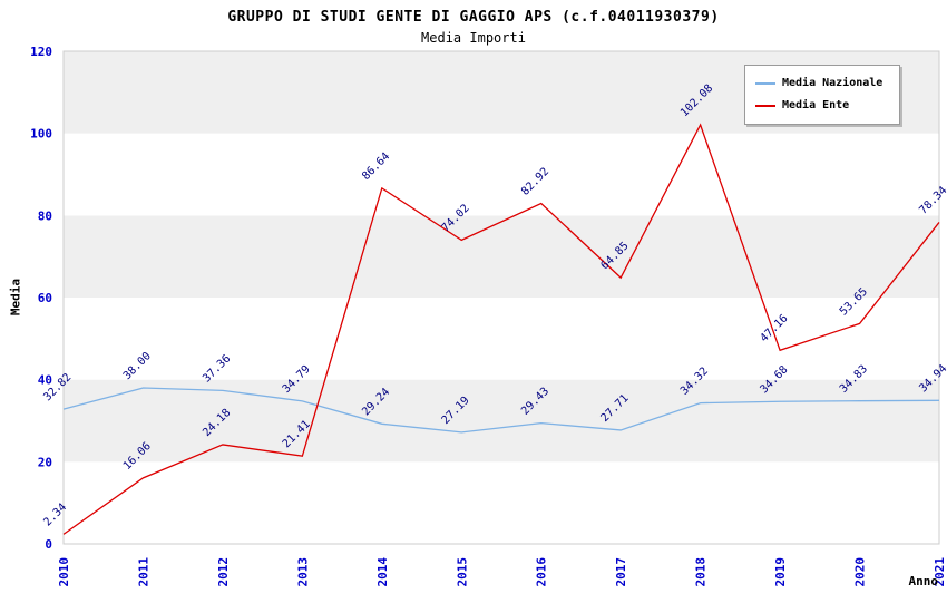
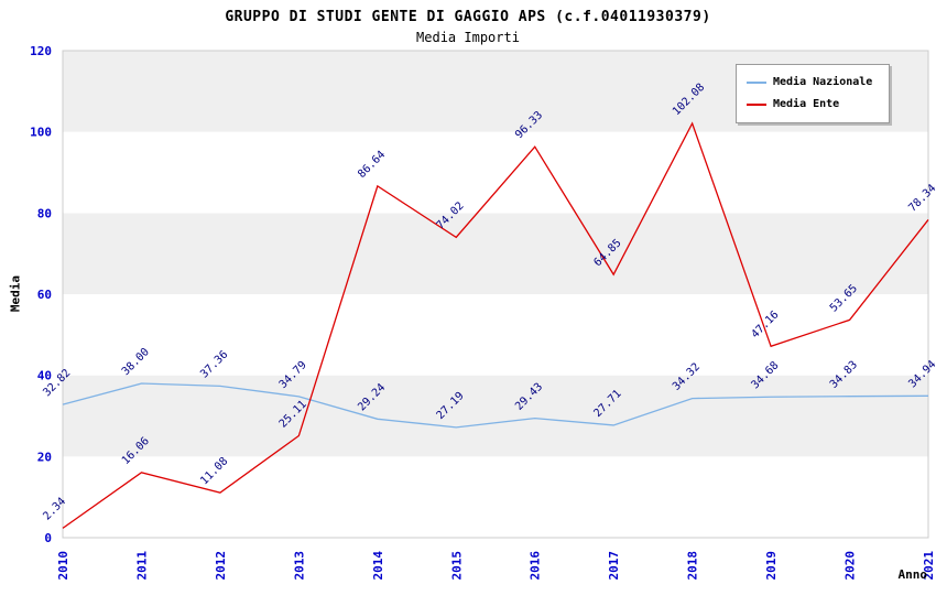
Media Ente/2012: 24.18 -> 11.08
Media Ente/2013: 21.41 -> 25.11
Media Ente/2016: 82.92 -> 96.33
